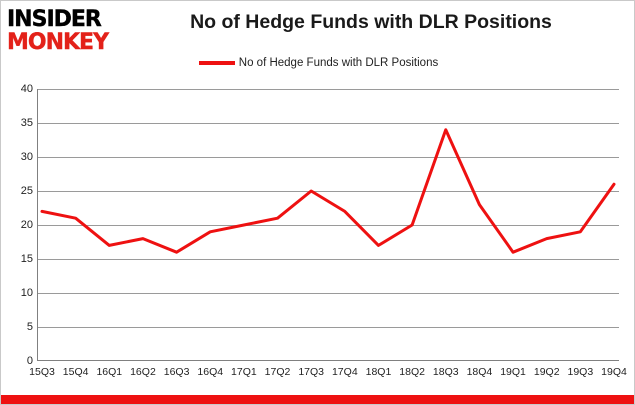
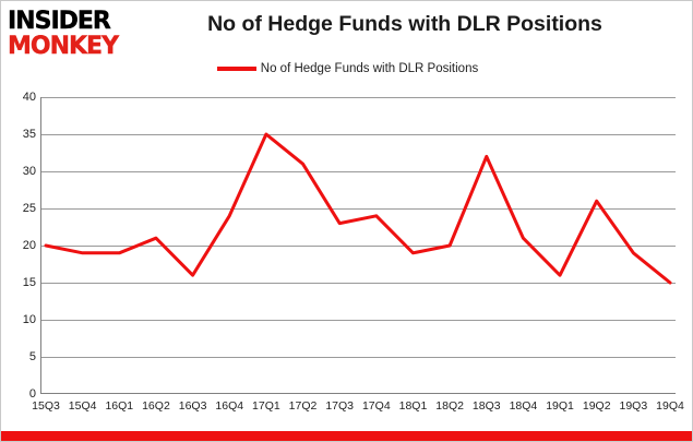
15Q3: 22 -> 20
15Q4: 21 -> 19
16Q1: 17 -> 19
16Q2: 18 -> 21
16Q4: 19 -> 24
17Q1: 20 -> 35
17Q2: 21 -> 31
17Q3: 25 -> 23
17Q4: 22 -> 24
18Q1: 17 -> 19
18Q3: 34 -> 32
18Q4: 23 -> 21
19Q2: 18 -> 26
19Q4: 26 -> 15
